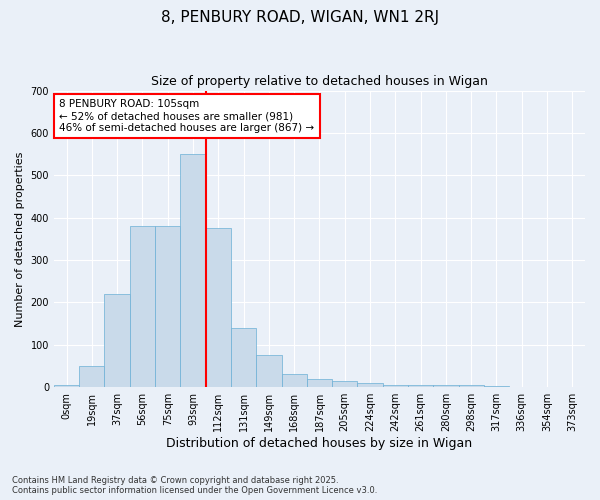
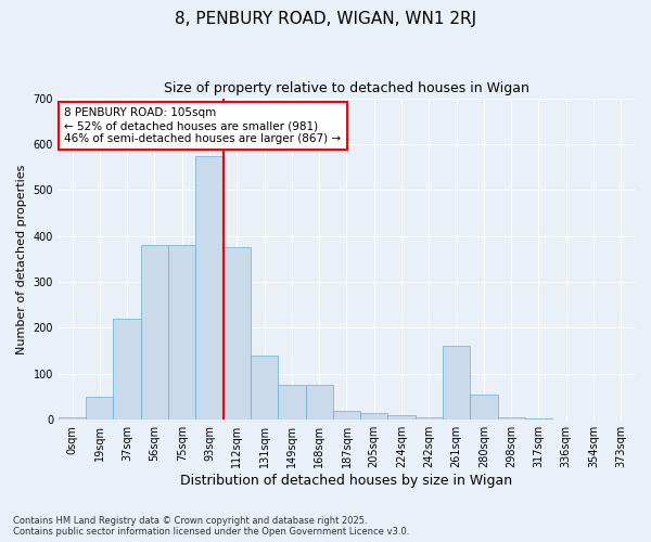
93sqm: 550 -> 575
168sqm: 30 -> 75
261sqm: 5 -> 160
280sqm: 5 -> 55
